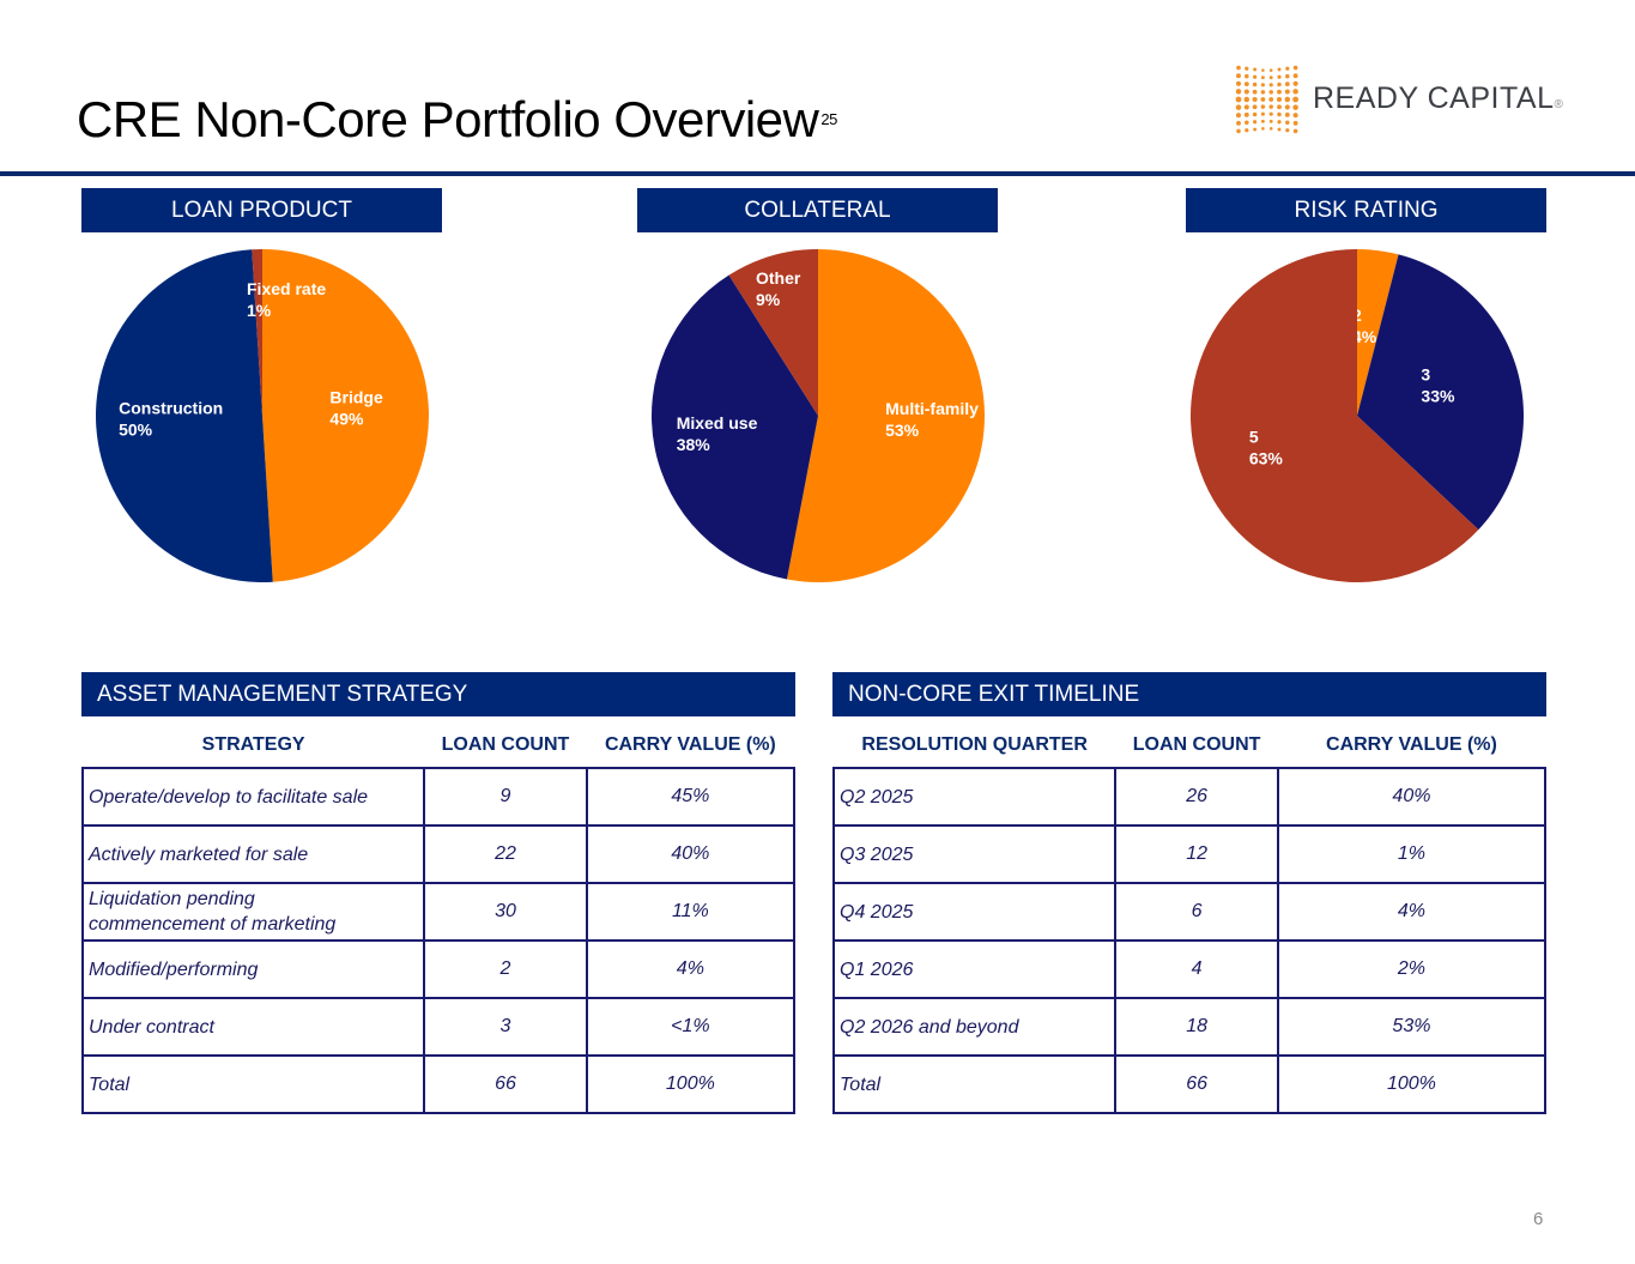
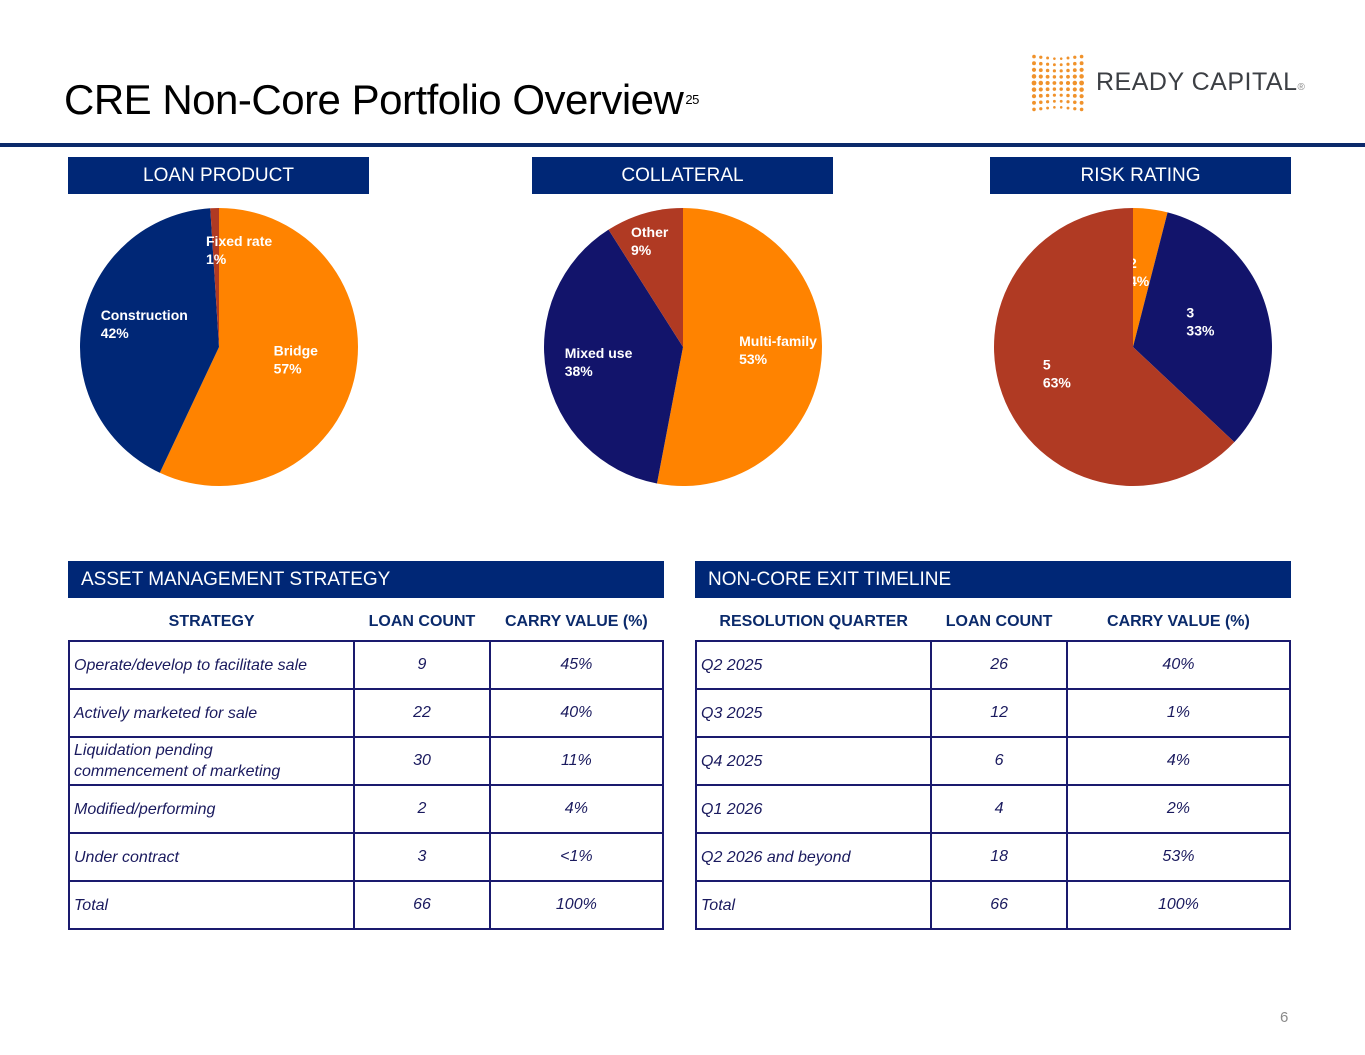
LOAN PRODUCT/Bridge: 49% -> 57%
LOAN PRODUCT/Construction: 50% -> 42%
